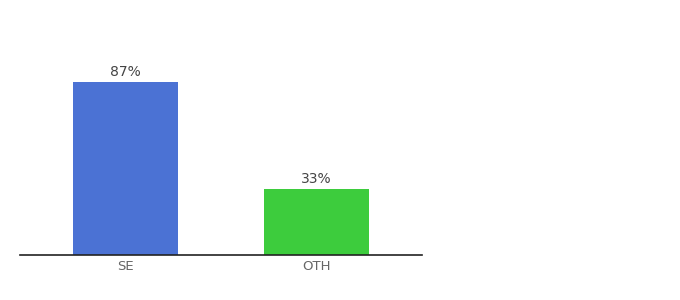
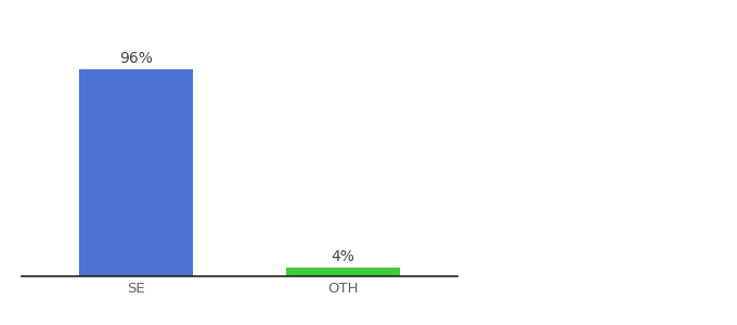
SE: 87% -> 96%
OTH: 33% -> 4%
